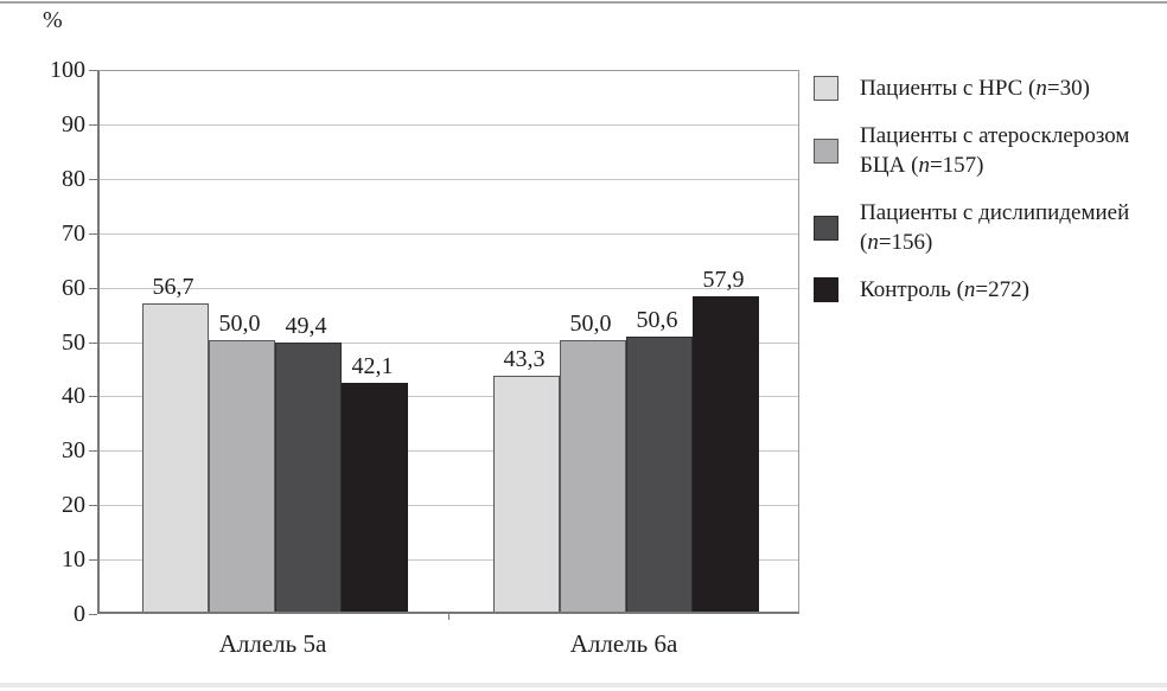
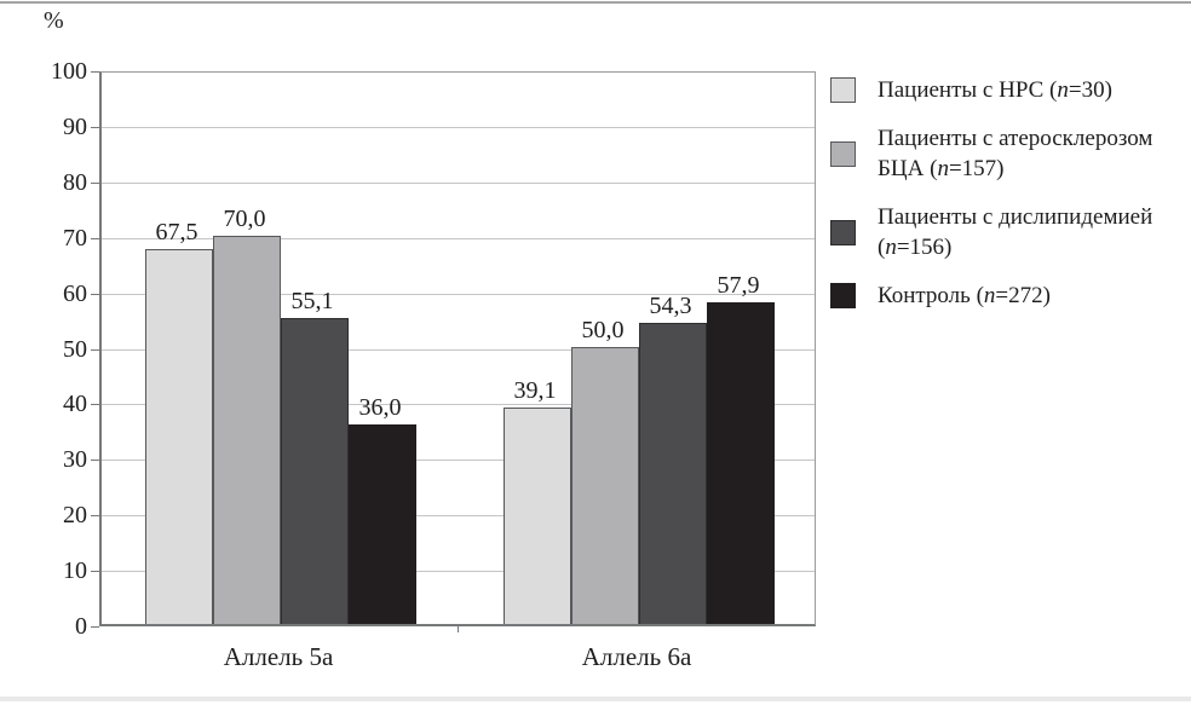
Пациенты с НРС (n=30)/Аллель 5а: 56,7 -> 67,5
Пациенты с атеросклерозом БЦА (n=157)/Аллель 5а: 50,0 -> 70,0
Пациенты с дислипидемией (n=156)/Аллель 5а: 49,4 -> 55,1
Контроль (n=272)/Аллель 5а: 42,1 -> 36,0
Пациенты с НРС (n=30)/Аллель 6а: 43,3 -> 39,1
Пациенты с дислипидемией (n=156)/Аллель 6а: 50,6 -> 54,3
